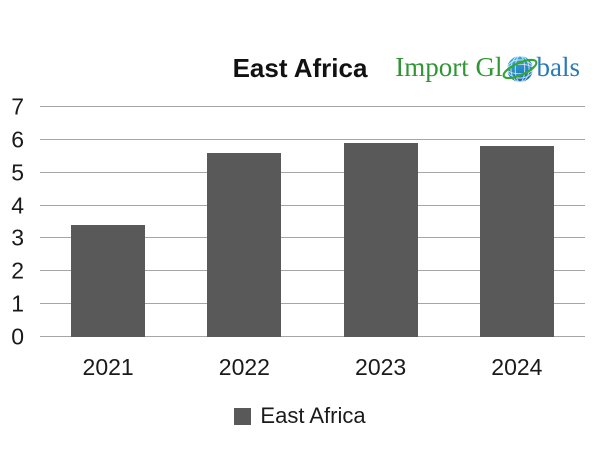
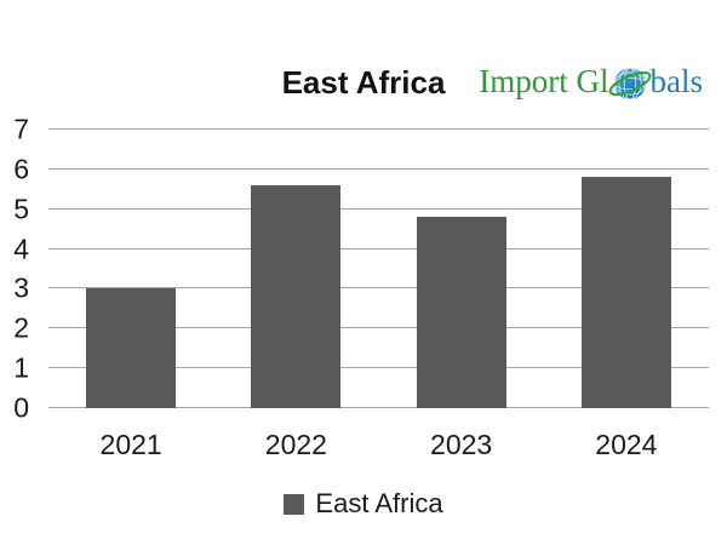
2021: 3.4 -> 3.0
2023: 5.9 -> 4.8
